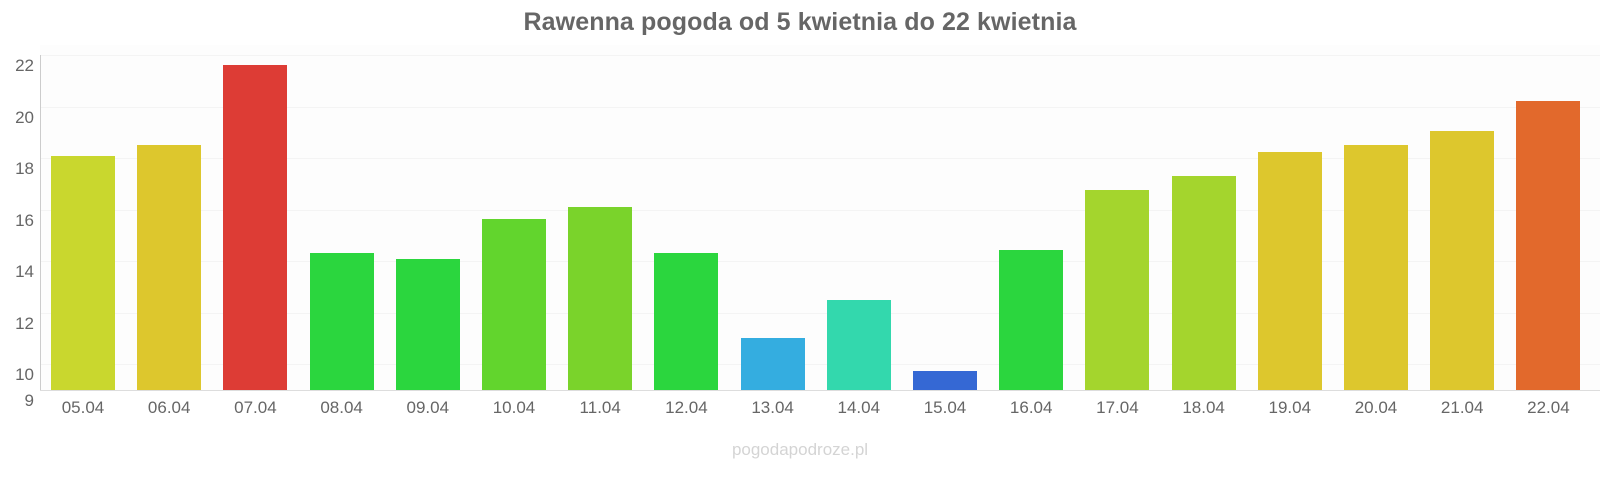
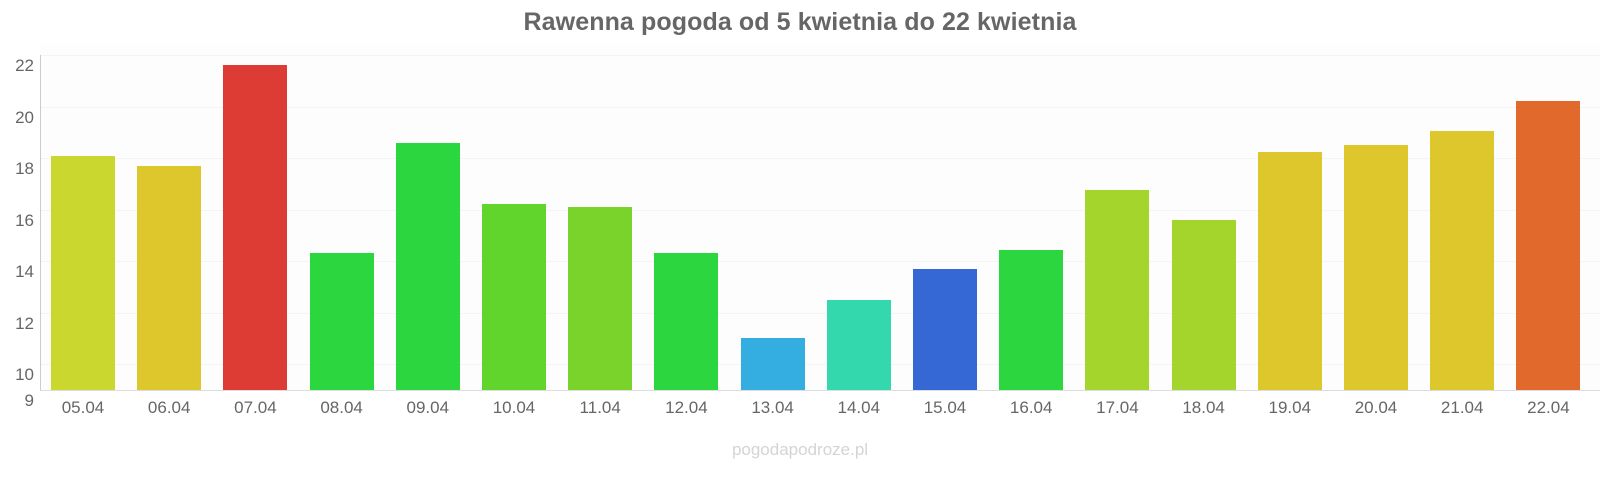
06.04: 18.5 -> 17.7
09.04: 14.1 -> 18.6
10.04: 15.7 -> 16.2
15.04: 9.8 -> 13.7
18.04: 17.3 -> 15.6
